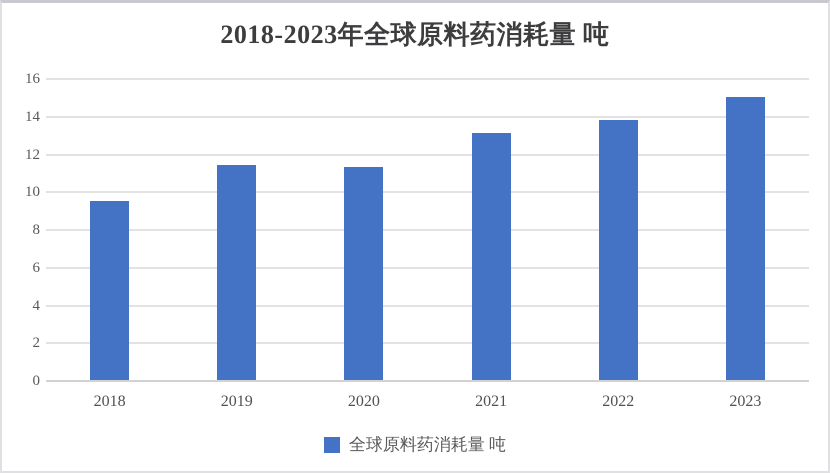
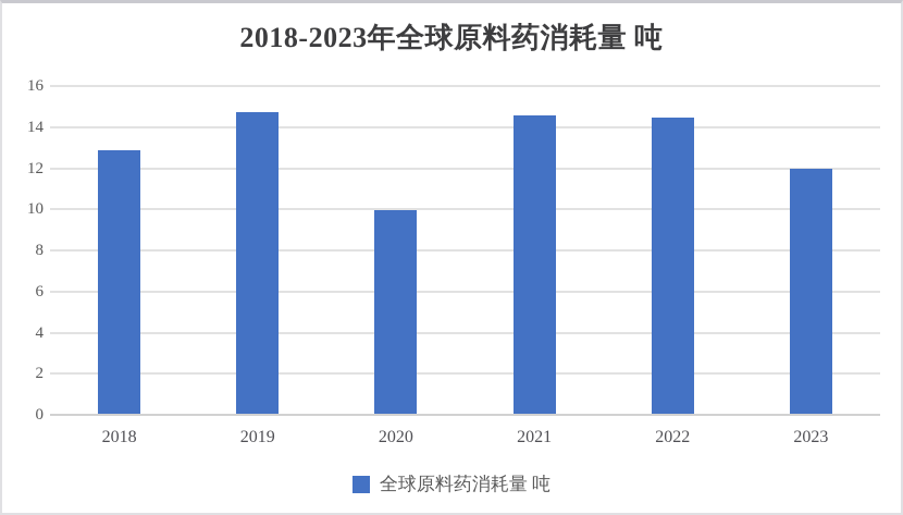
2018: 9.5 -> 12.8
2019: 11.4 -> 14.7
2020: 11.3 -> 9.9
2021: 13.1 -> 14.5
2022: 13.8 -> 14.4
2023: 15.0 -> 11.9
